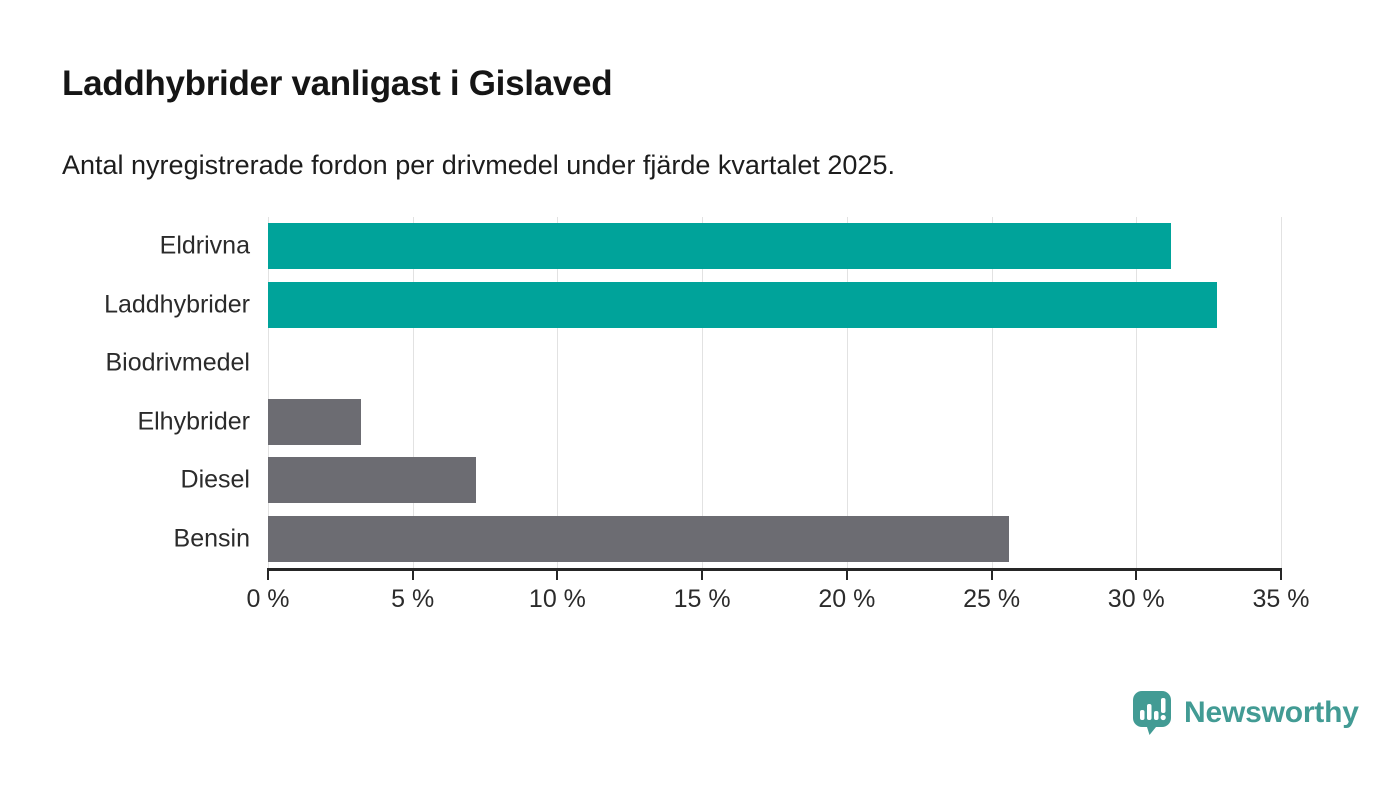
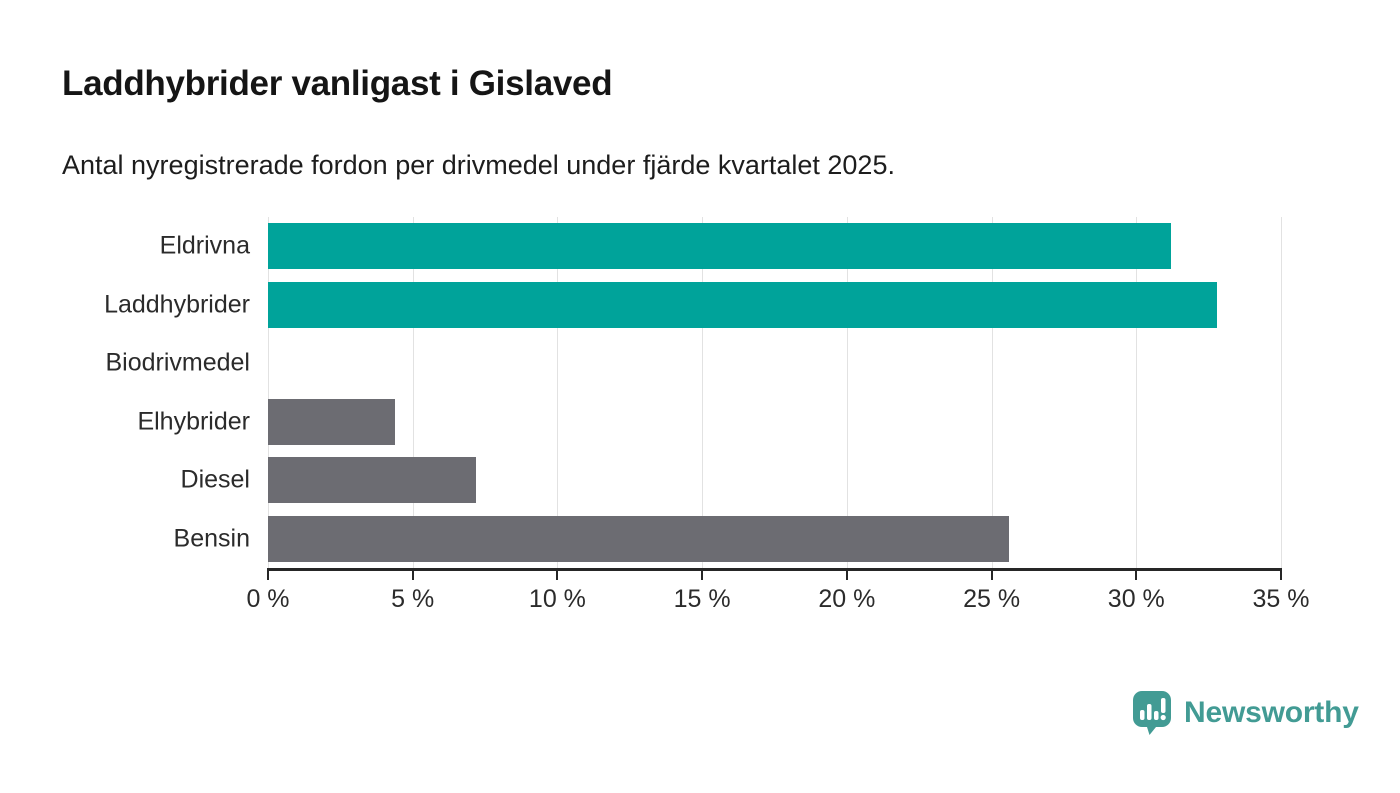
Elhybrider: 3.2% -> 4.4%
